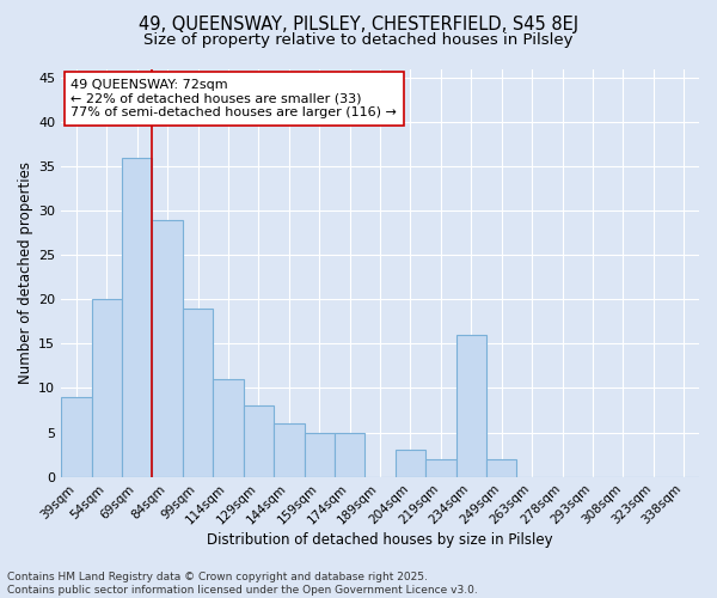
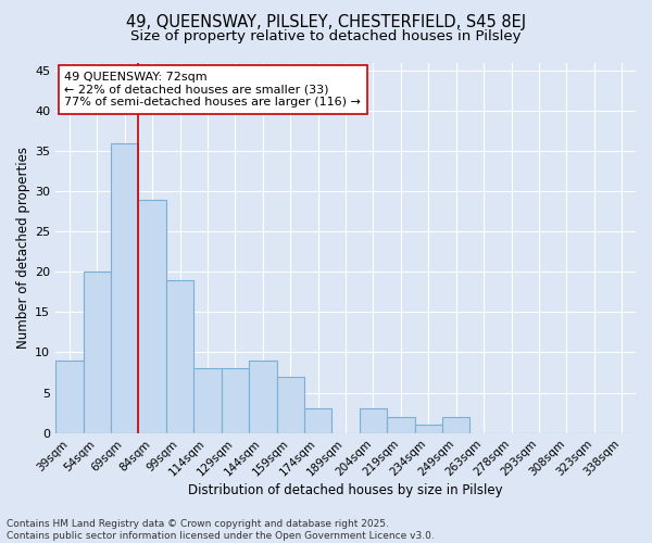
114sqm: 11 -> 8
144sqm: 6 -> 9
159sqm: 5 -> 7
174sqm: 5 -> 3
234sqm: 16 -> 1
